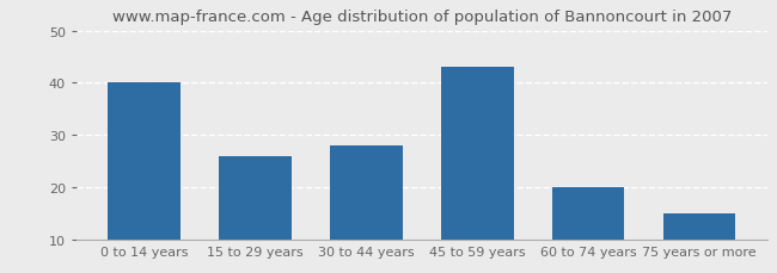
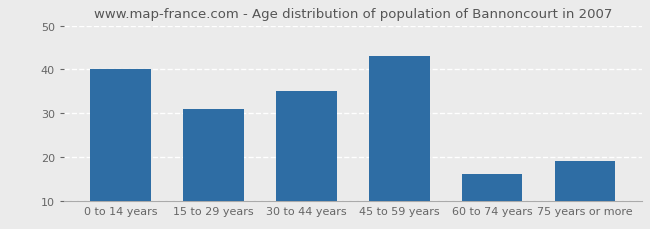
15 to 29 years: 26 -> 31
30 to 44 years: 28 -> 35
60 to 74 years: 20 -> 16
75 years or more: 15 -> 19
